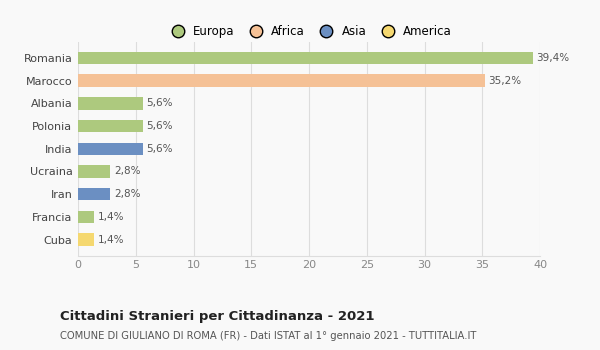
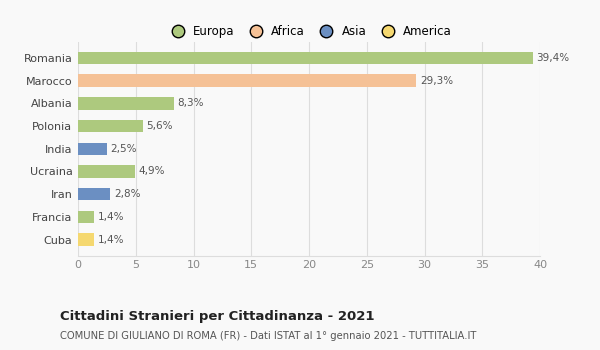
Marocco: 35,2% -> 29,3%
Albania: 5,6% -> 8,3%
India: 5,6% -> 2,5%
Ucraina: 2,8% -> 4,9%
